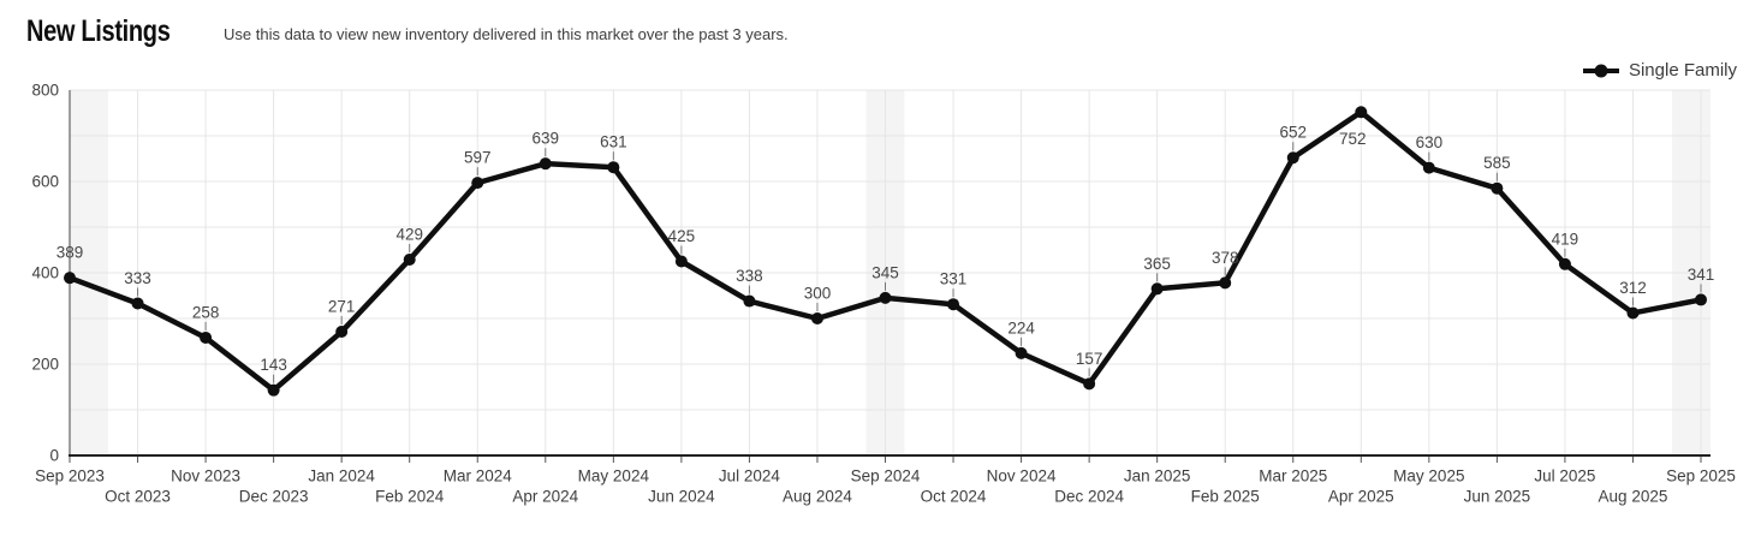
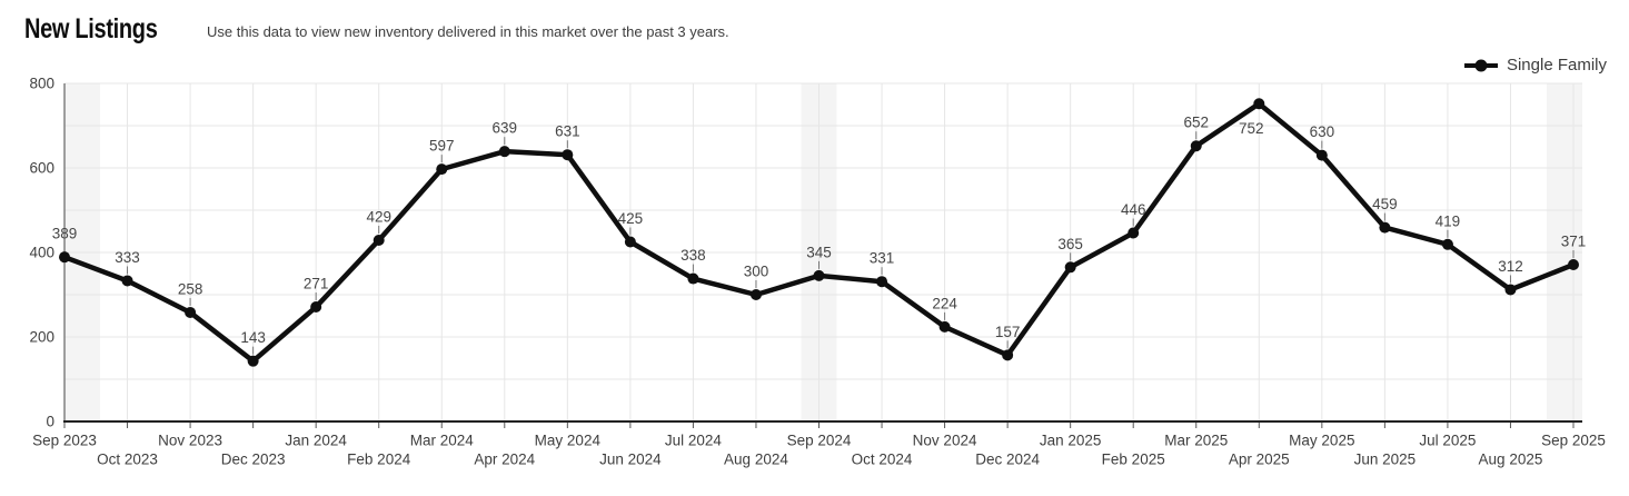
Feb 2025: 378 -> 446
Jun 2025: 585 -> 459
Sep 2025: 341 -> 371
